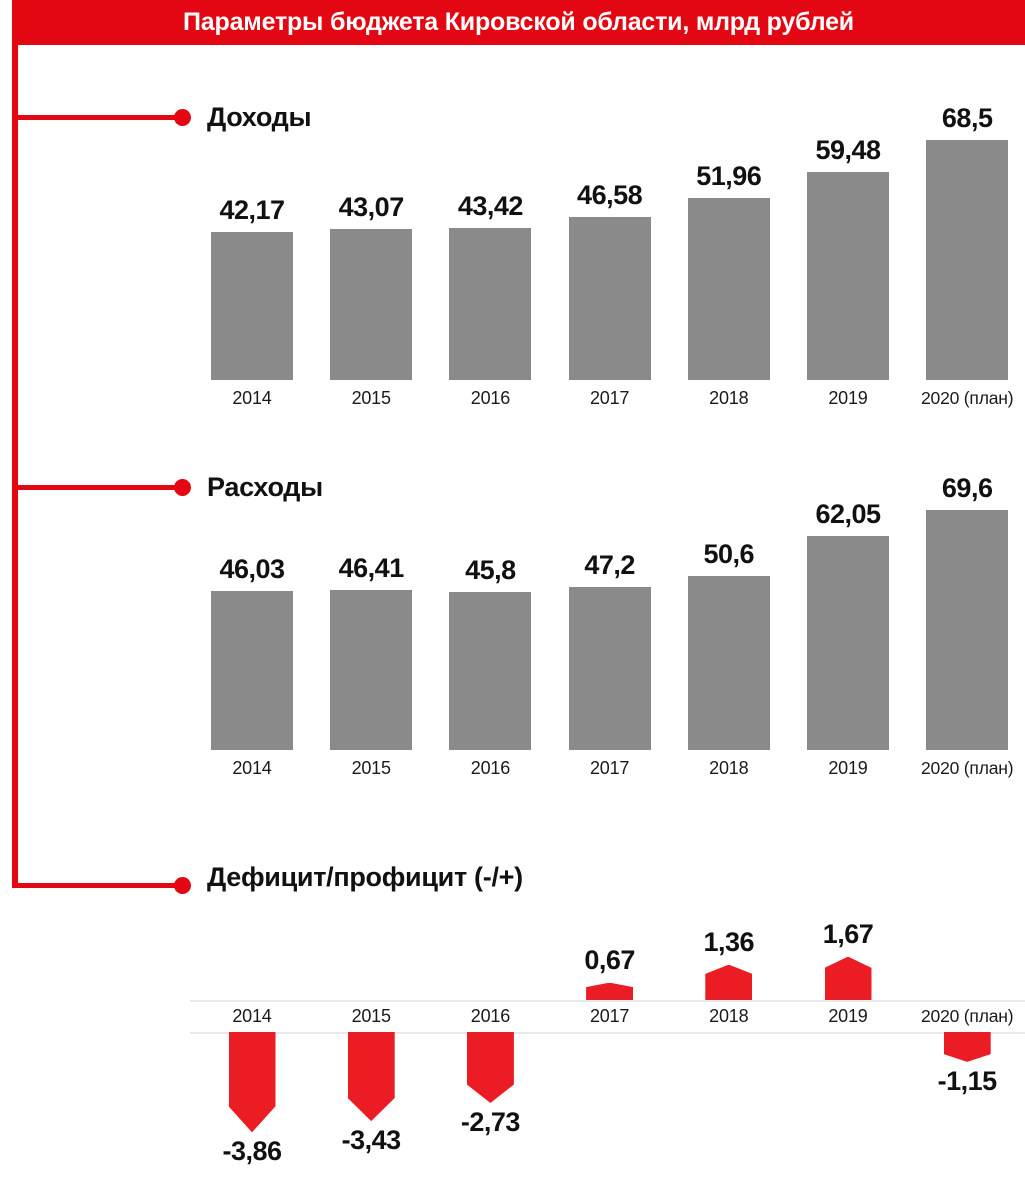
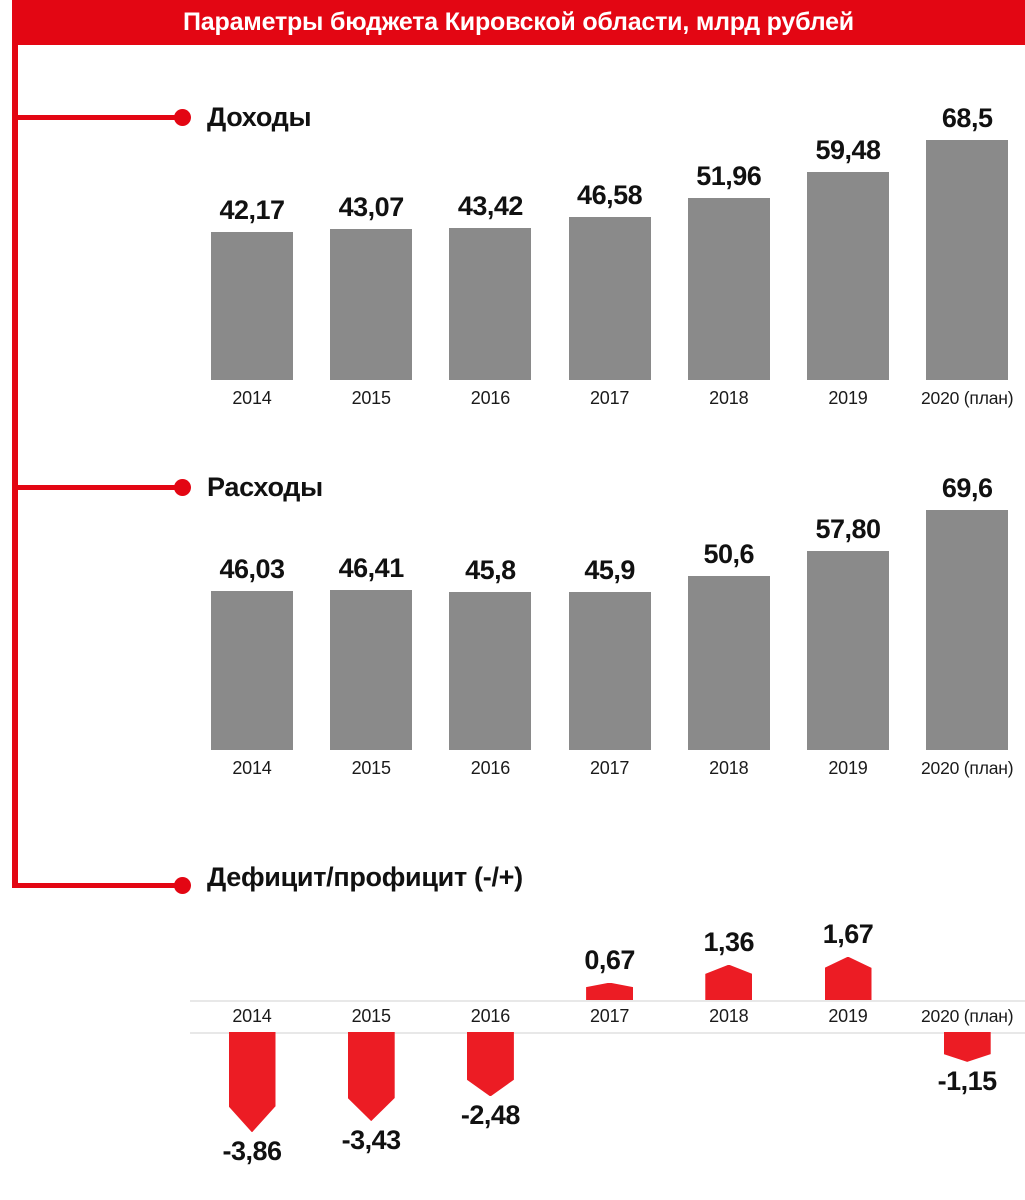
Расходы/2017: 47,2 -> 45,9
Расходы/2019: 62,05 -> 57,80
Дефицит/профицит (-/+)/2016: -2,73 -> -2,48
